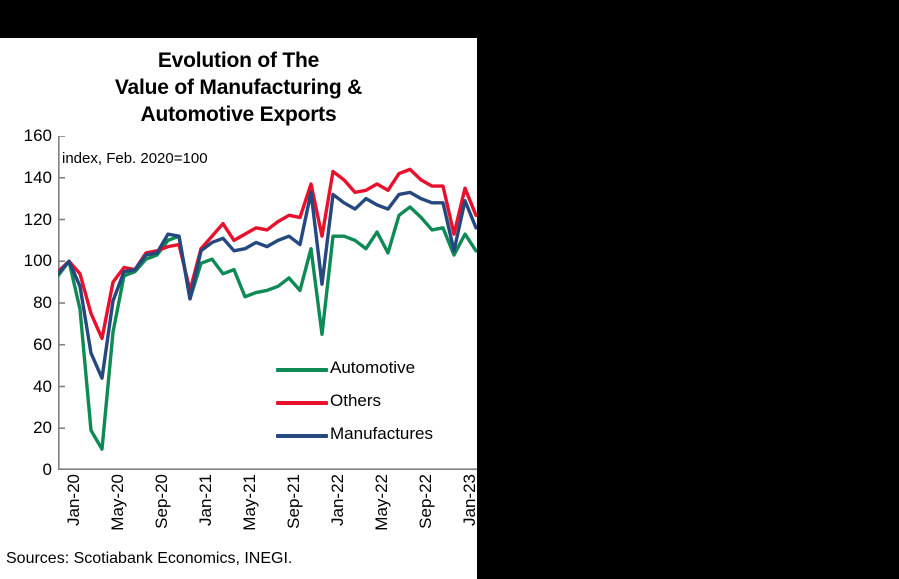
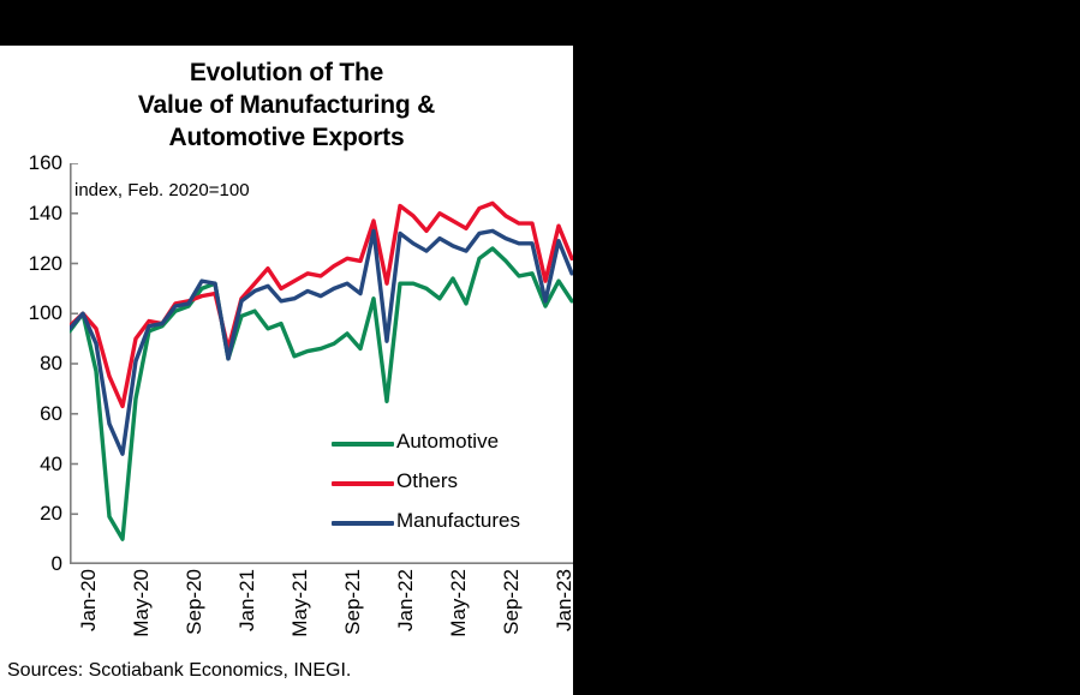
Others/May-22: 134 -> 140
